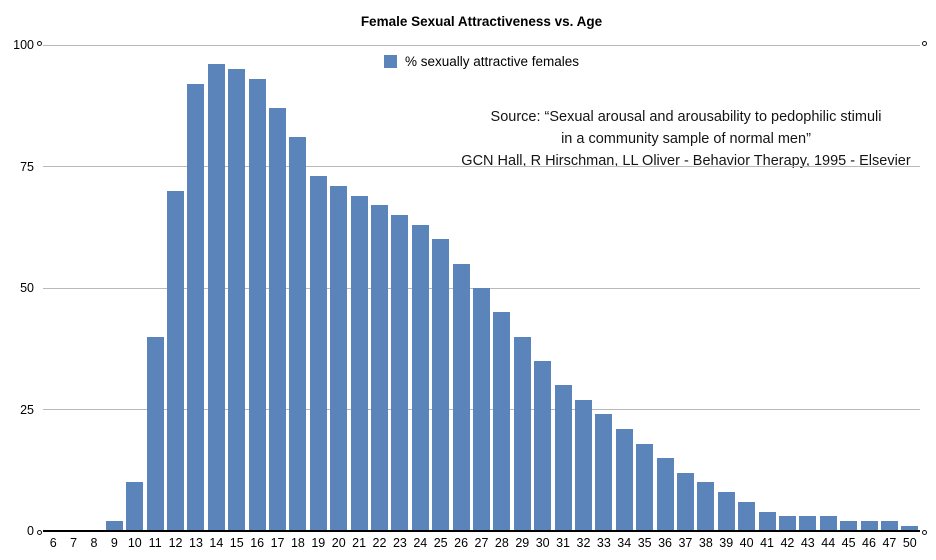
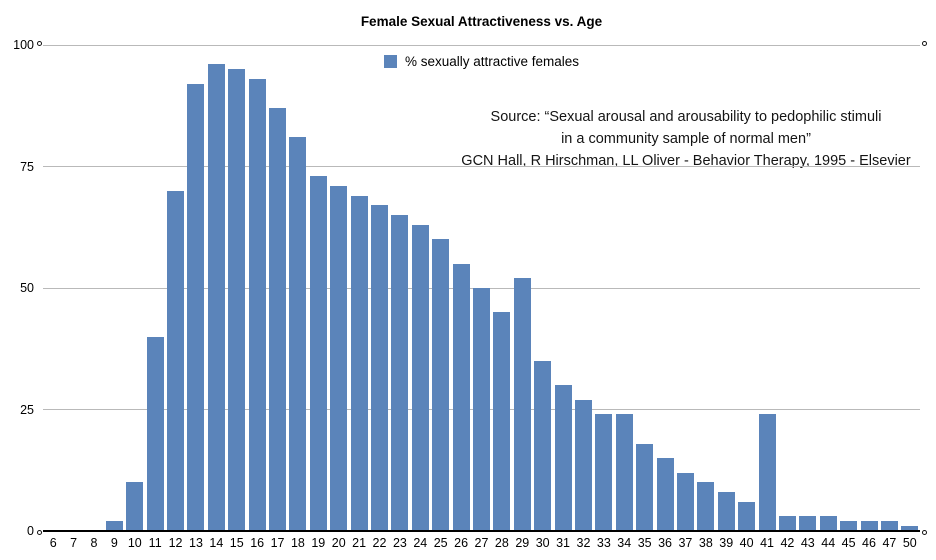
29: 40 -> 52
34: 21 -> 24
41: 4 -> 24
